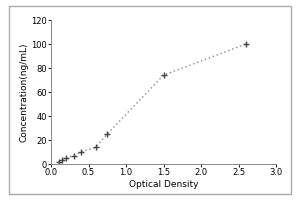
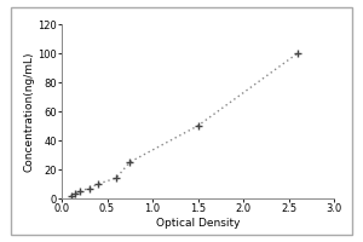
1.5: 74 -> 50
